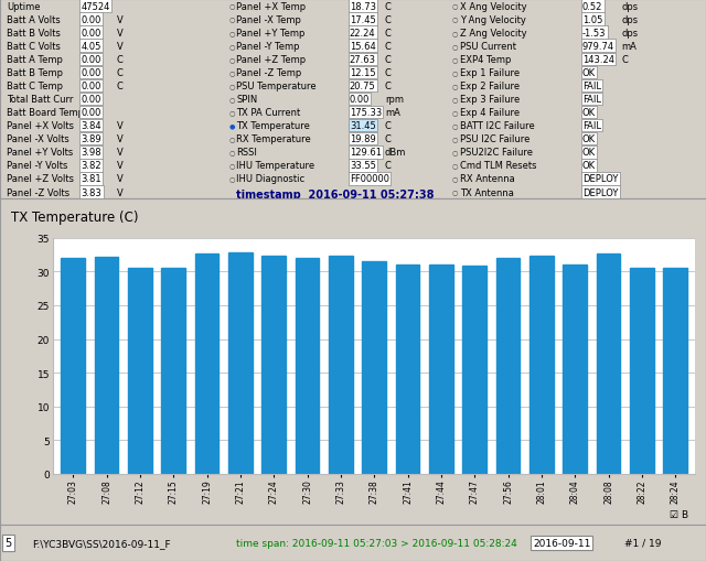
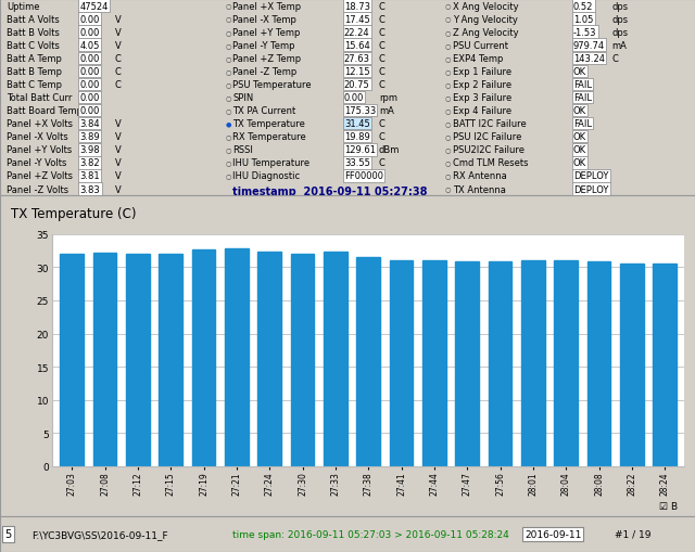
27:12: 30.6 -> 32.0
27:15: 30.6 -> 32.0
27:56: 32.0 -> 30.8
28:01: 32.4 -> 31.0
28:08: 32.6 -> 30.8
